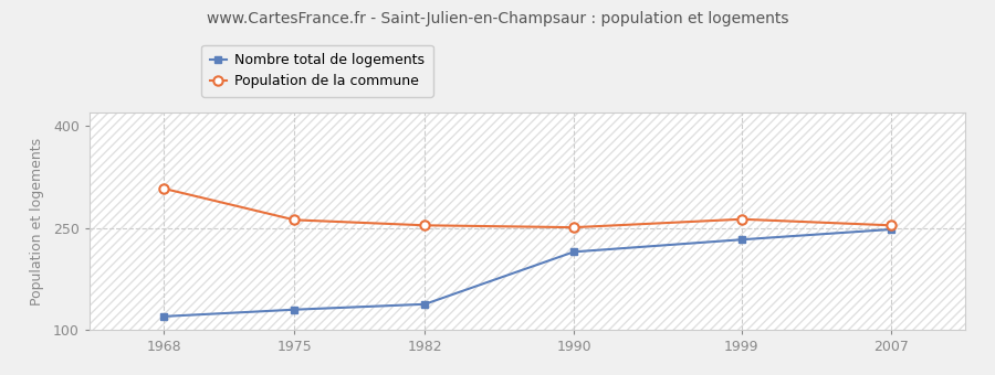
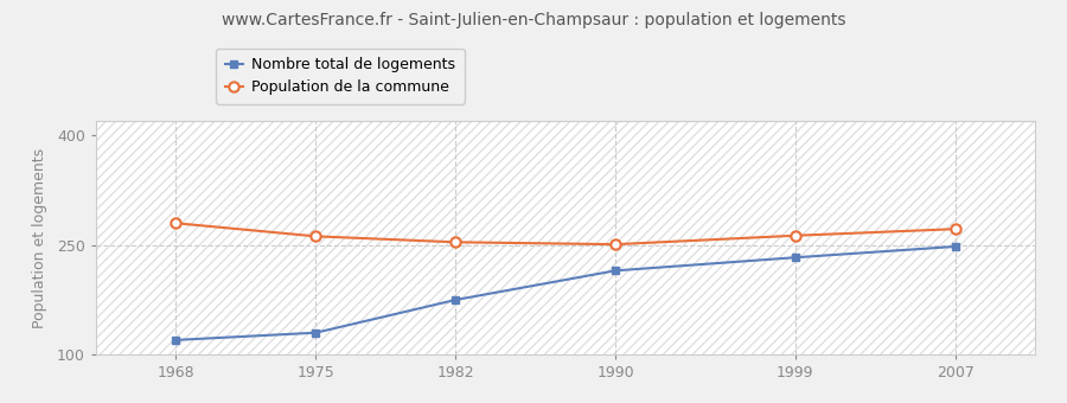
Population de la commune/1968: 308 -> 280
Nombre total de logements/1982: 138 -> 175
Population de la commune/2007: 254 -> 272
